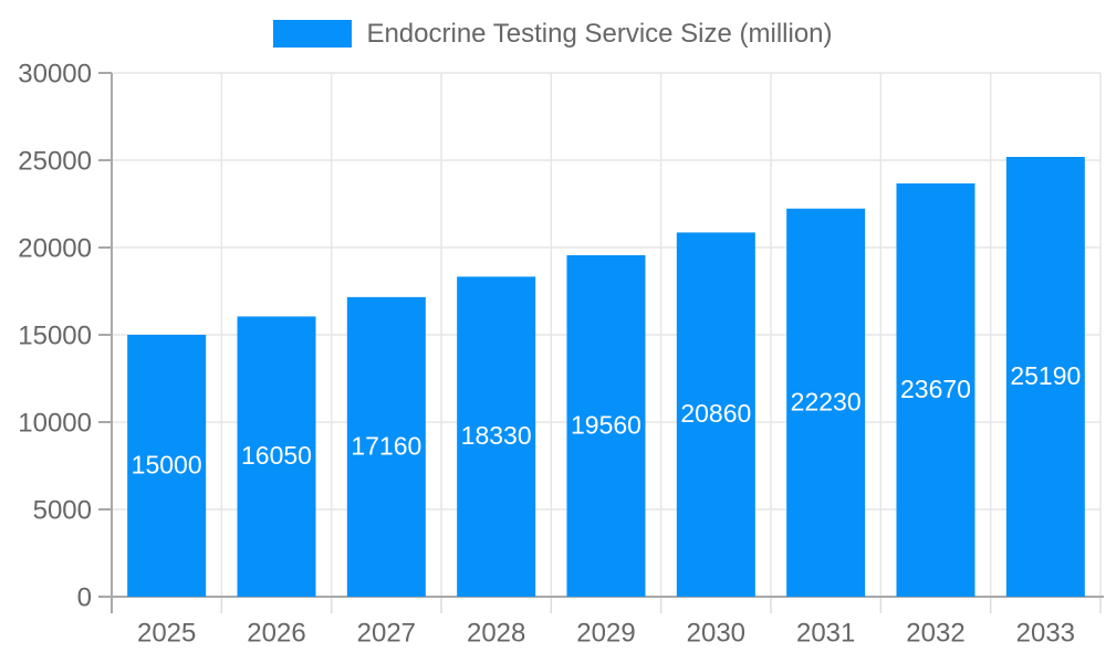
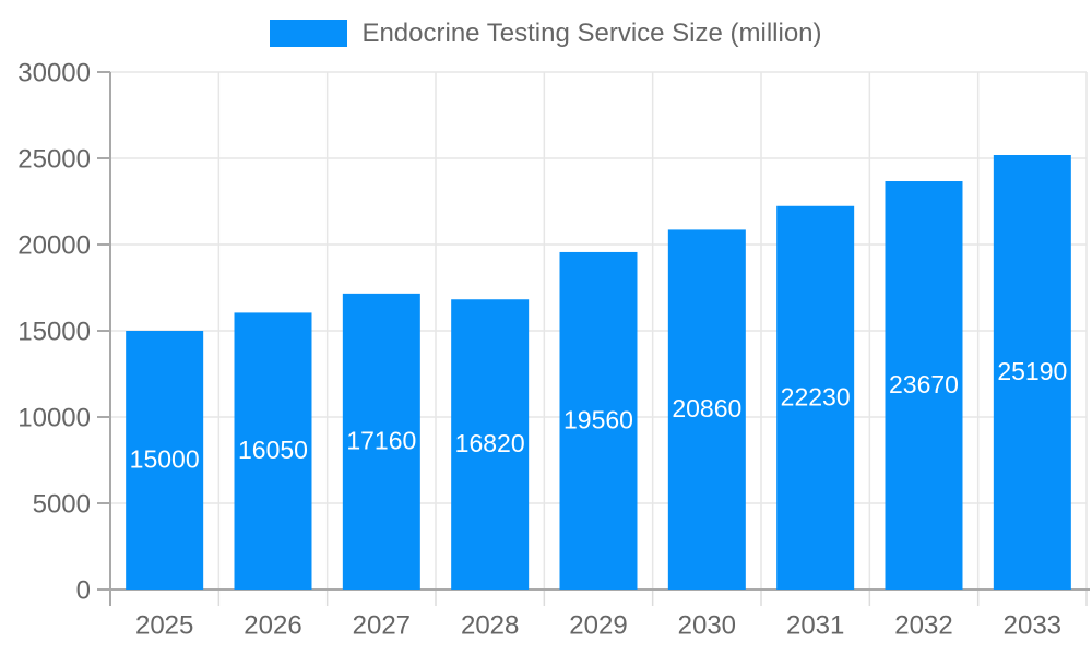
2028: 18330 -> 16820
